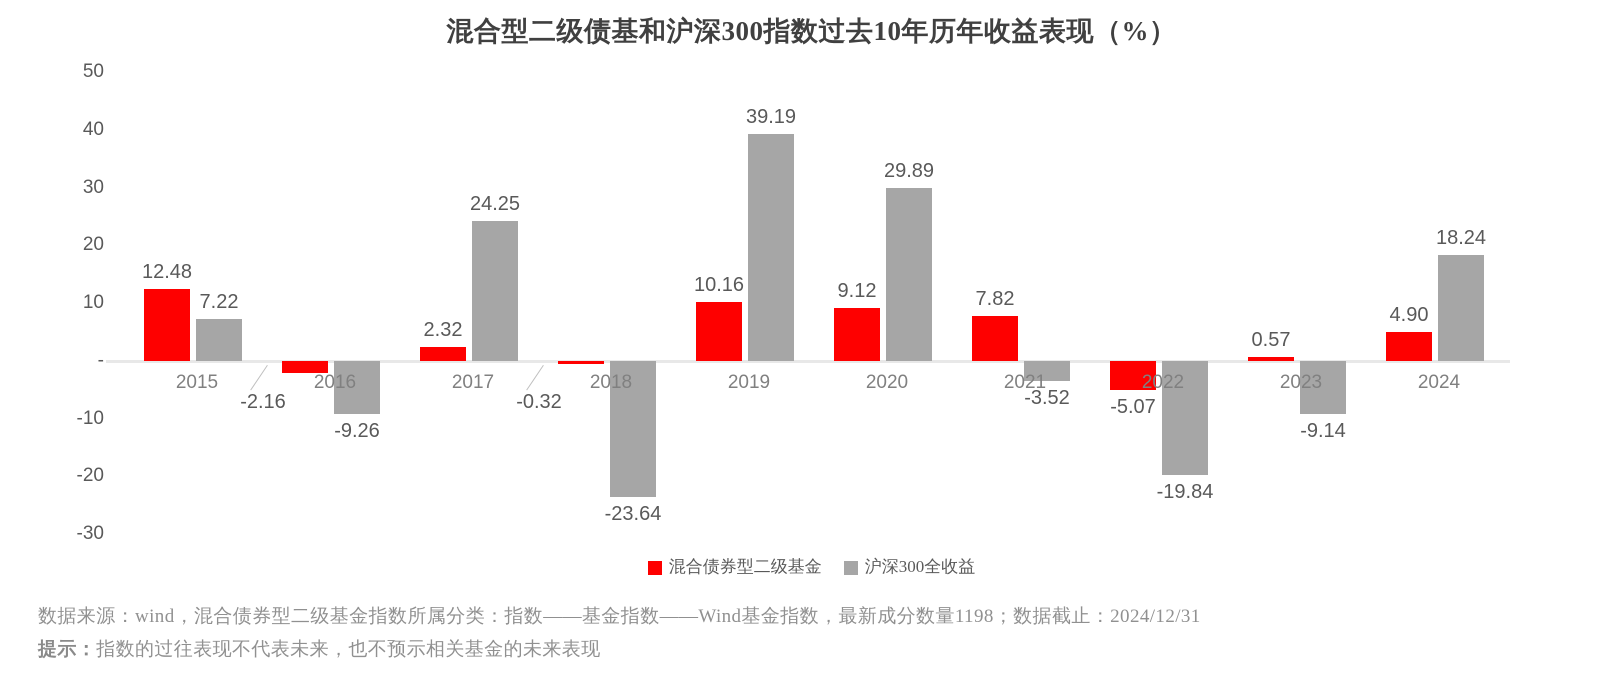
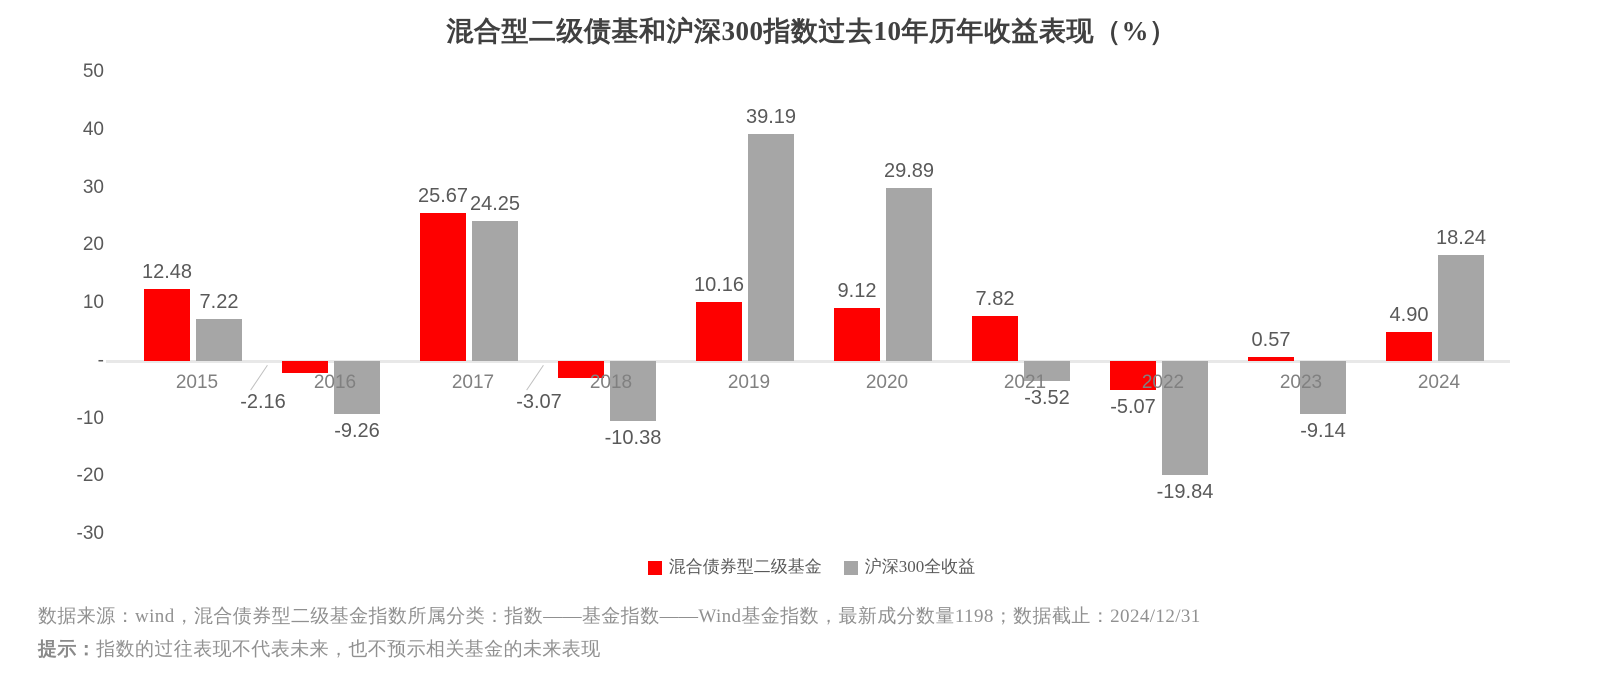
混合债券型二级基金/2017: 2.32 -> 25.67
混合债券型二级基金/2018: -0.32 -> -3.07
沪深300全收益/2018: -23.64 -> -10.38
